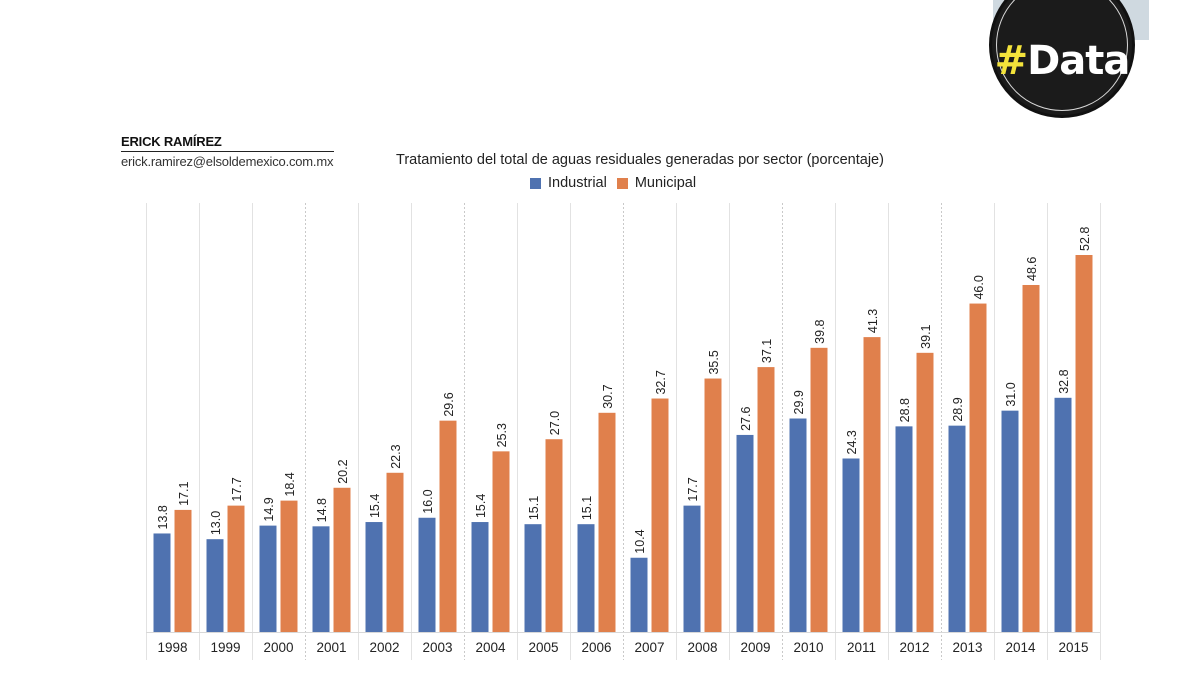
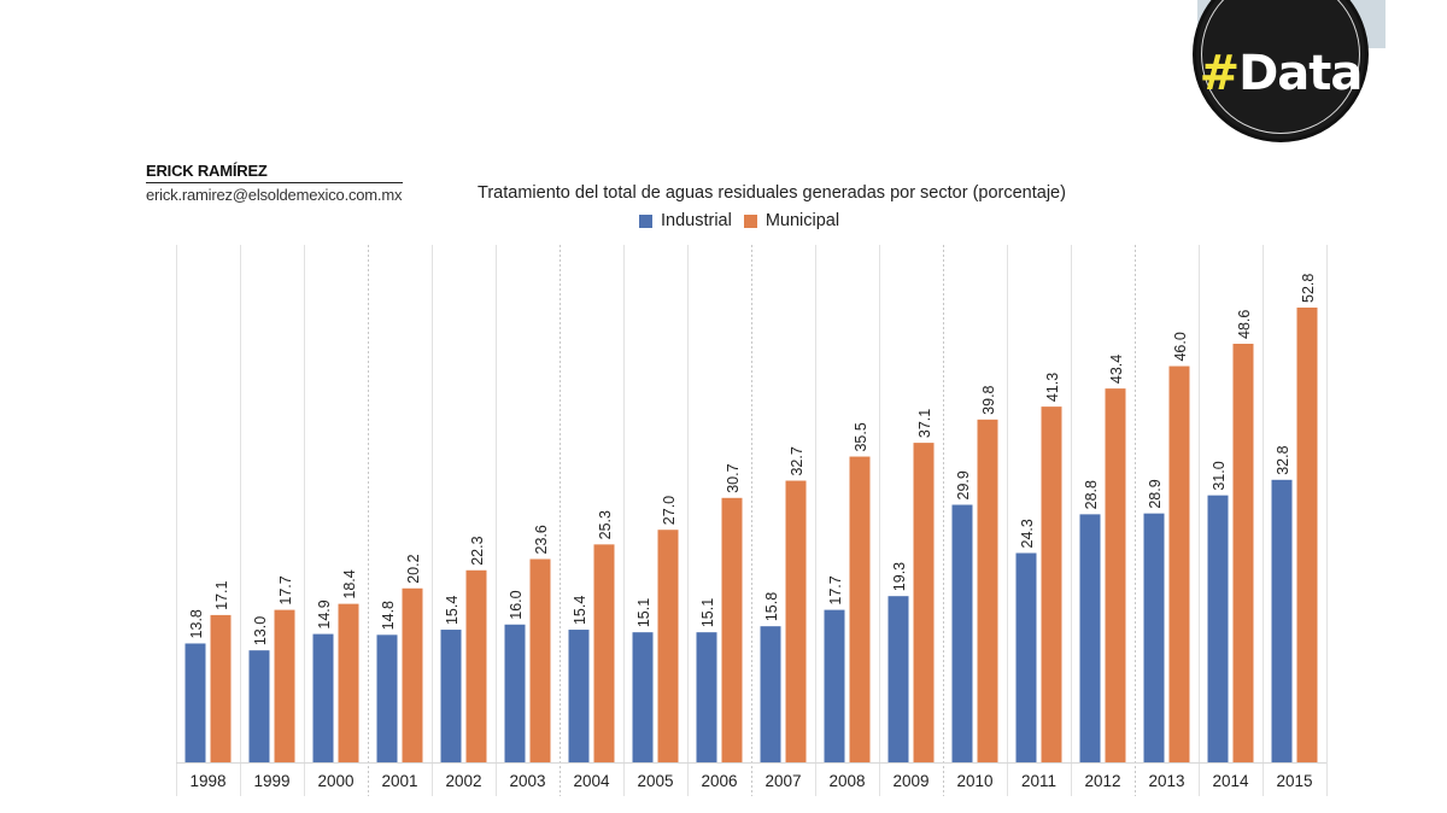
Municipal/2003: 29.6 -> 23.6
Industrial/2007: 10.4 -> 15.8
Industrial/2009: 27.6 -> 19.3
Municipal/2012: 39.1 -> 43.4
